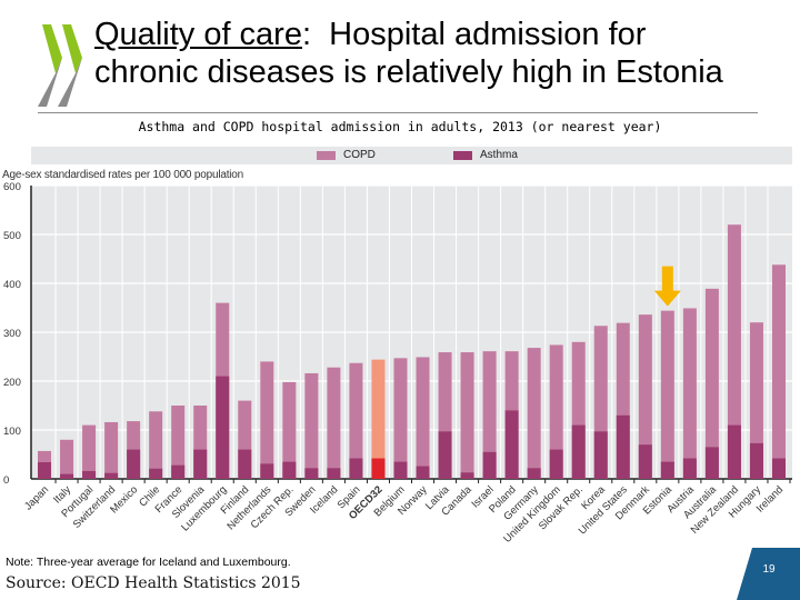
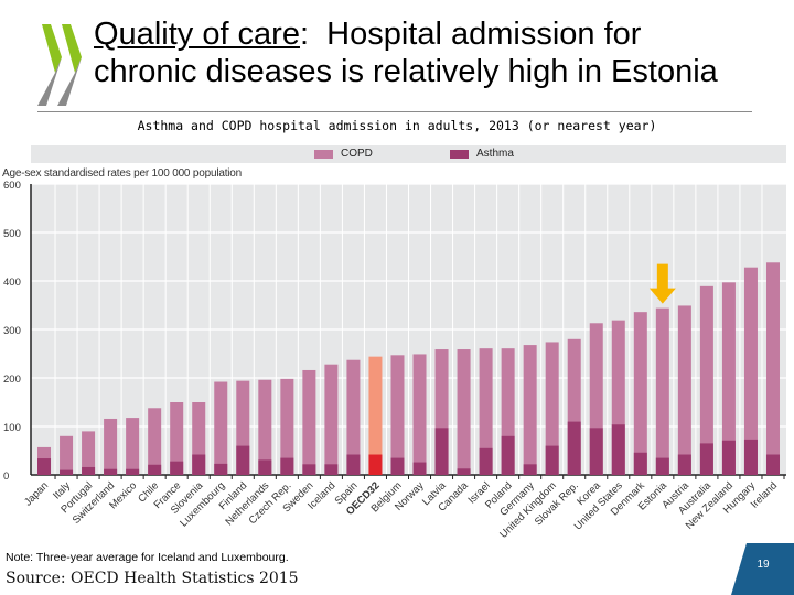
COPD/Portugal: 110 -> 90
Asthma/Mexico: 60 -> 10
Asthma/Slovenia: 60 -> 40
COPD/Luxembourg: 360 -> 190
Asthma/Luxembourg: 210 -> 20
COPD/Finland: 160 -> 190
COPD/Netherlands: 240 -> 200
Asthma/Poland: 140 -> 80
Asthma/United States: 130 -> 100
Asthma/Denmark: 70 -> 50
COPD/New Zealand: 520 -> 400
Asthma/New Zealand: 110 -> 70
COPD/Hungary: 320 -> 430
